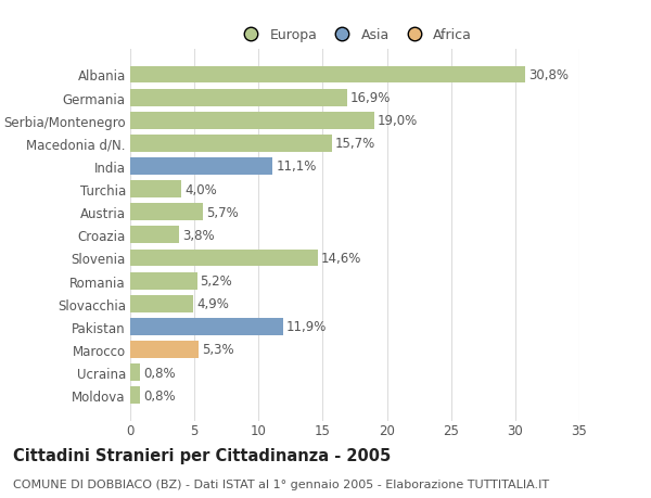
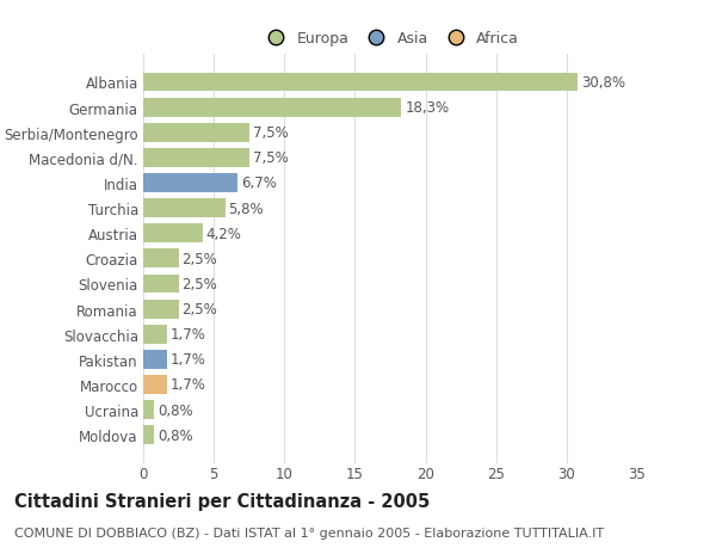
Germania: 16,9% -> 18,3%
Serbia/Montenegro: 19,0% -> 7,5%
Macedonia d/N.: 15,7% -> 7,5%
India: 11,1% -> 6,7%
Turchia: 4,0% -> 5,8%
Austria: 5,7% -> 4,2%
Croazia: 3,8% -> 2,5%
Slovenia: 14,6% -> 2,5%
Romania: 5,2% -> 2,5%
Slovacchia: 4,9% -> 1,7%
Pakistan: 11,9% -> 1,7%
Marocco: 5,3% -> 1,7%
